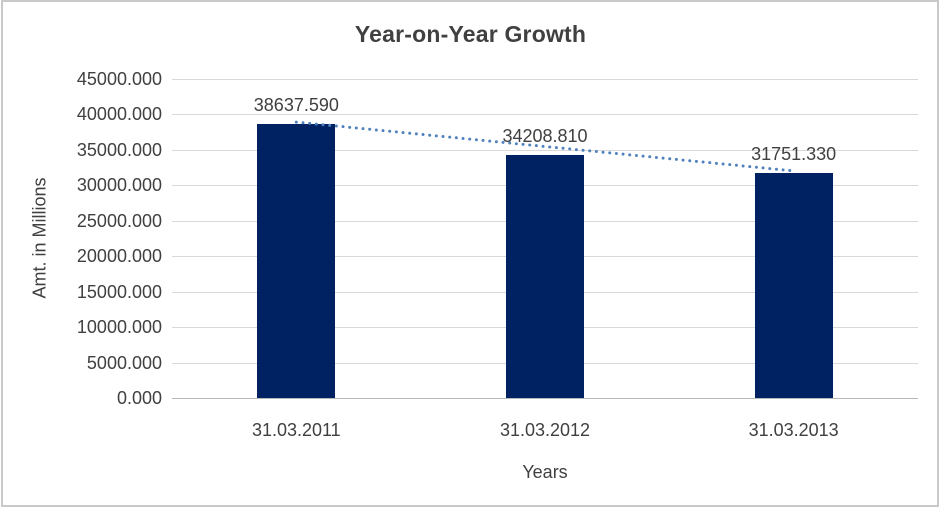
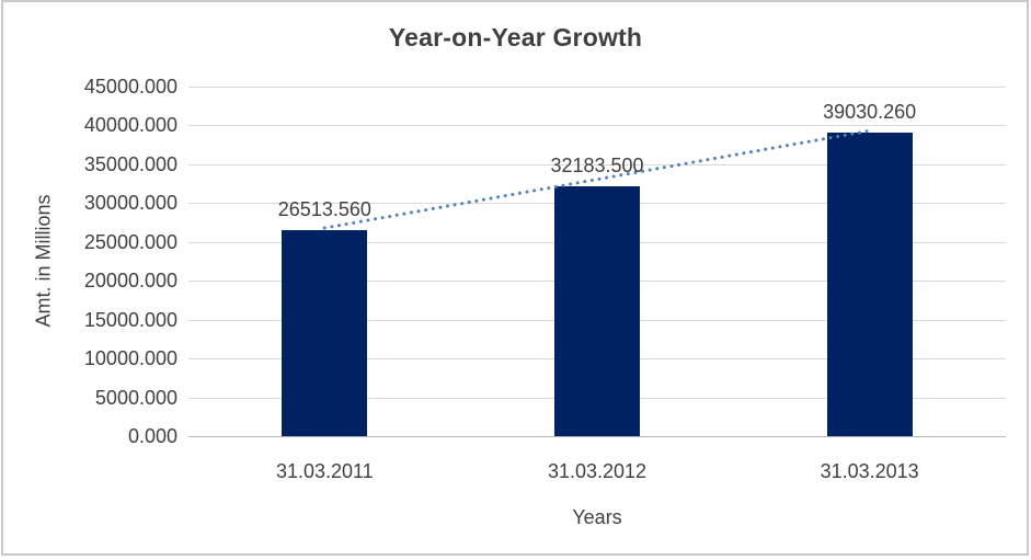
31.03.2011: 38637.590 -> 26513.560
31.03.2012: 34208.810 -> 32183.500
31.03.2013: 31751.330 -> 39030.260
